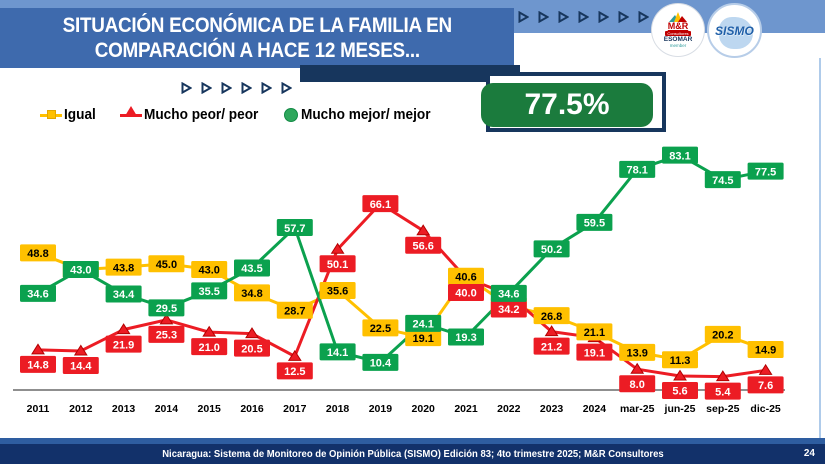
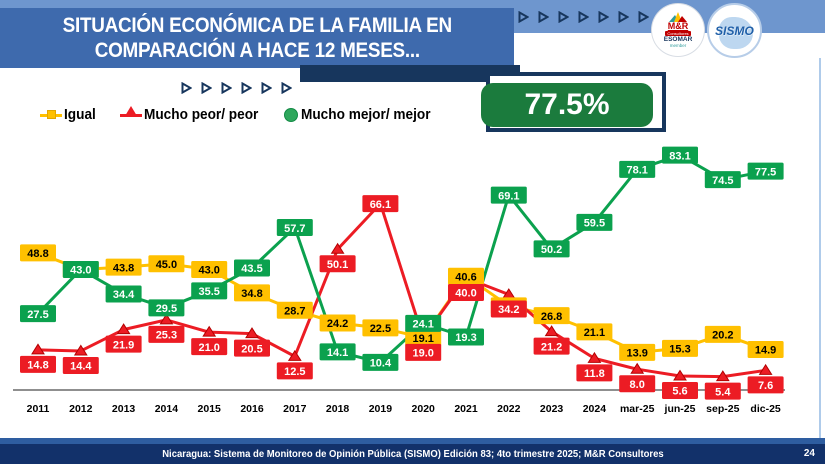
Mucho mejor/ mejor/2011: 34.6 -> 27.5
Igual/2018: 35.6 -> 24.2
Mucho peor/ peor/2020: 56.6 -> 19.0
Mucho mejor/ mejor/2022: 34.6 -> 69.1
Mucho peor/ peor/2024: 19.1 -> 11.8
Igual/jun-25: 11.3 -> 15.3
